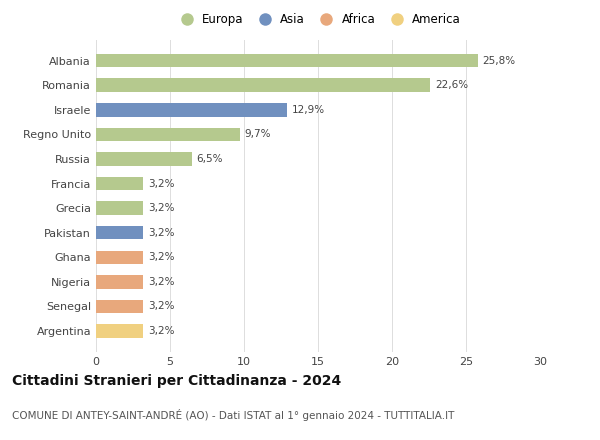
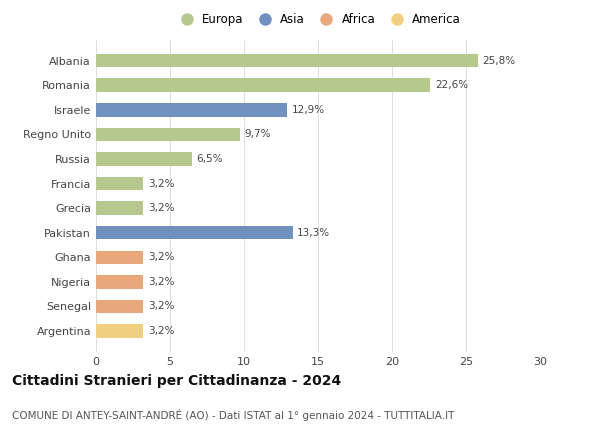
Pakistan: 3,2% -> 13,3%
